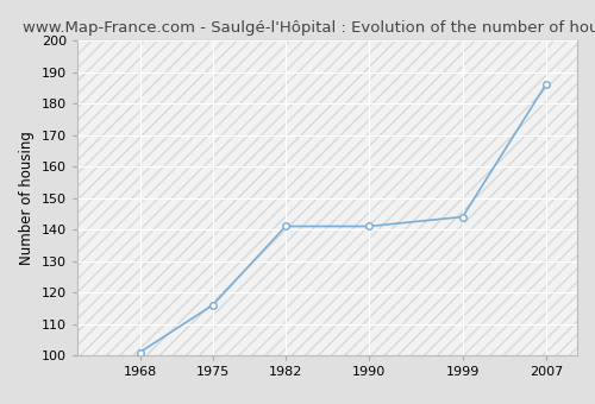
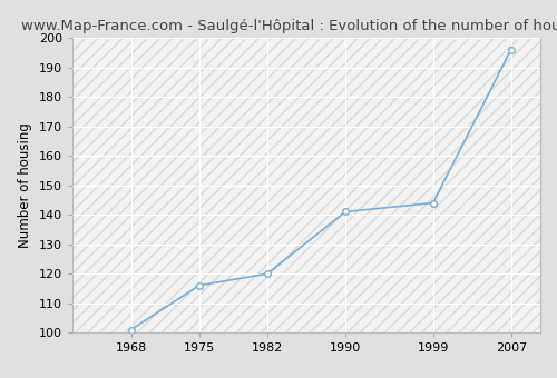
1982: 141 -> 120
2007: 186 -> 196
